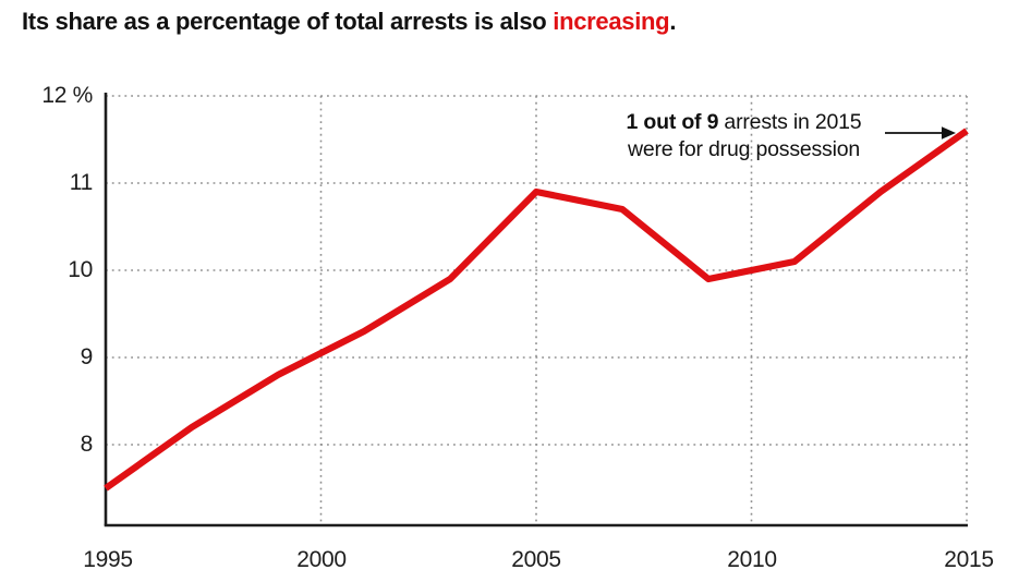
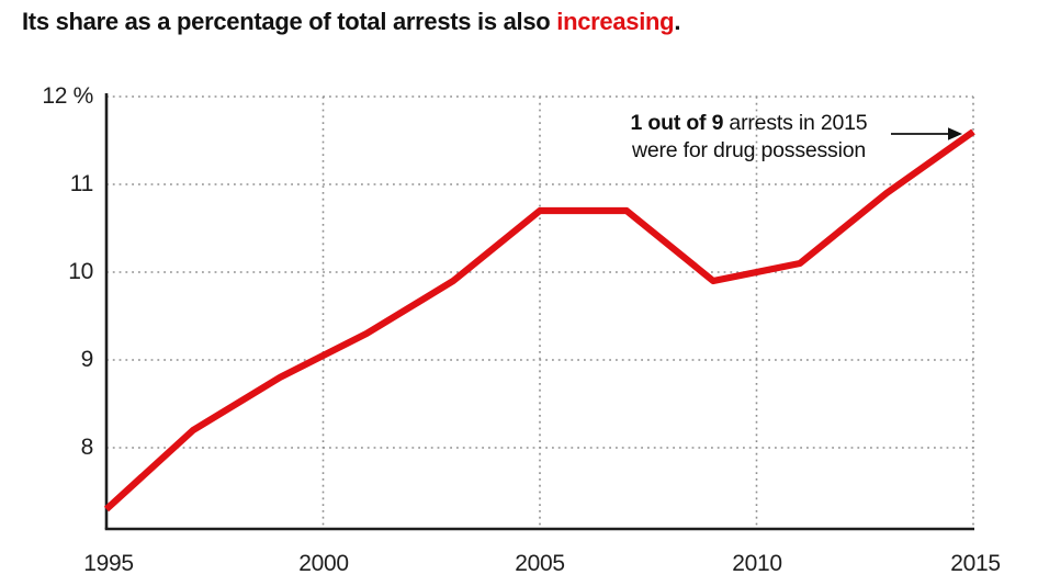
1995: 7.5% -> 7.3%
2005: 10.9% -> 10.7%
